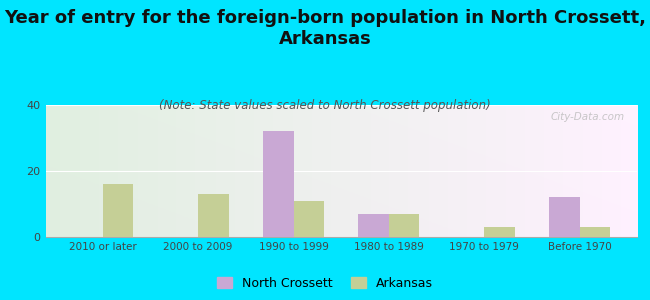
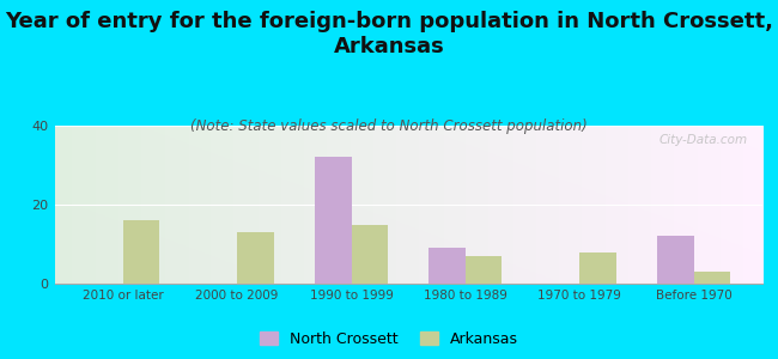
Arkansas/1990 to 1999: 11 -> 15
North Crossett/1980 to 1989: 7 -> 9
Arkansas/1970 to 1979: 3 -> 8
